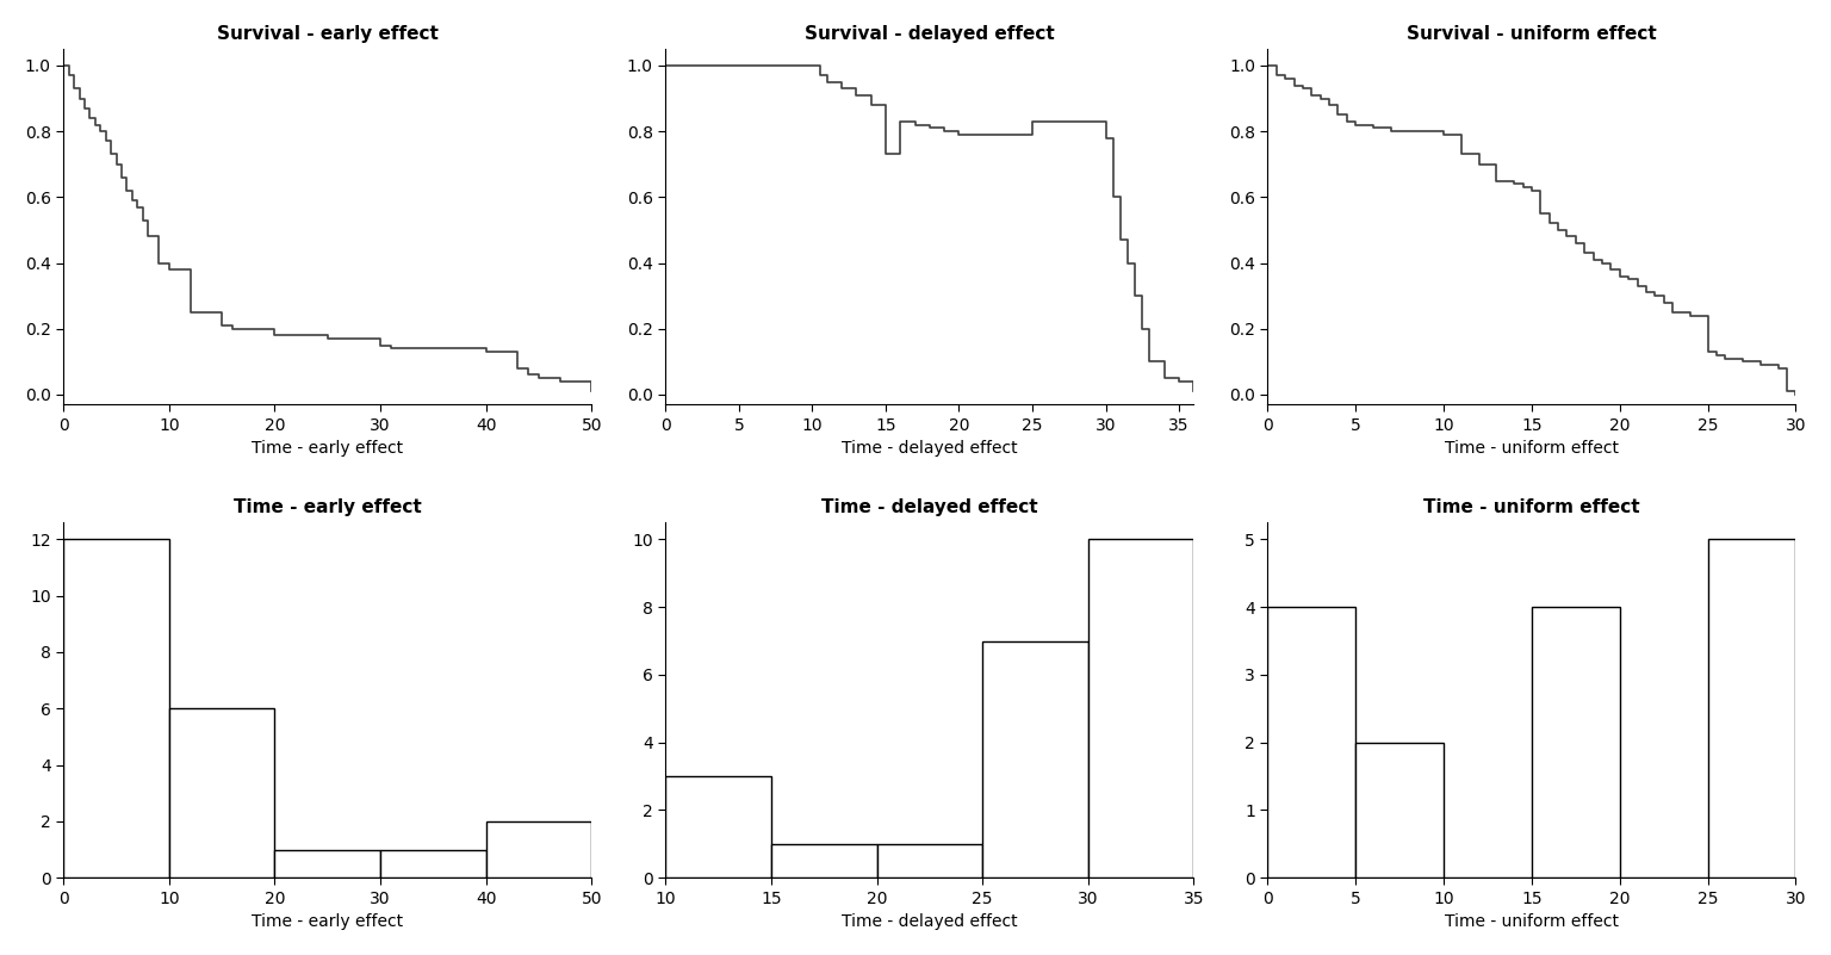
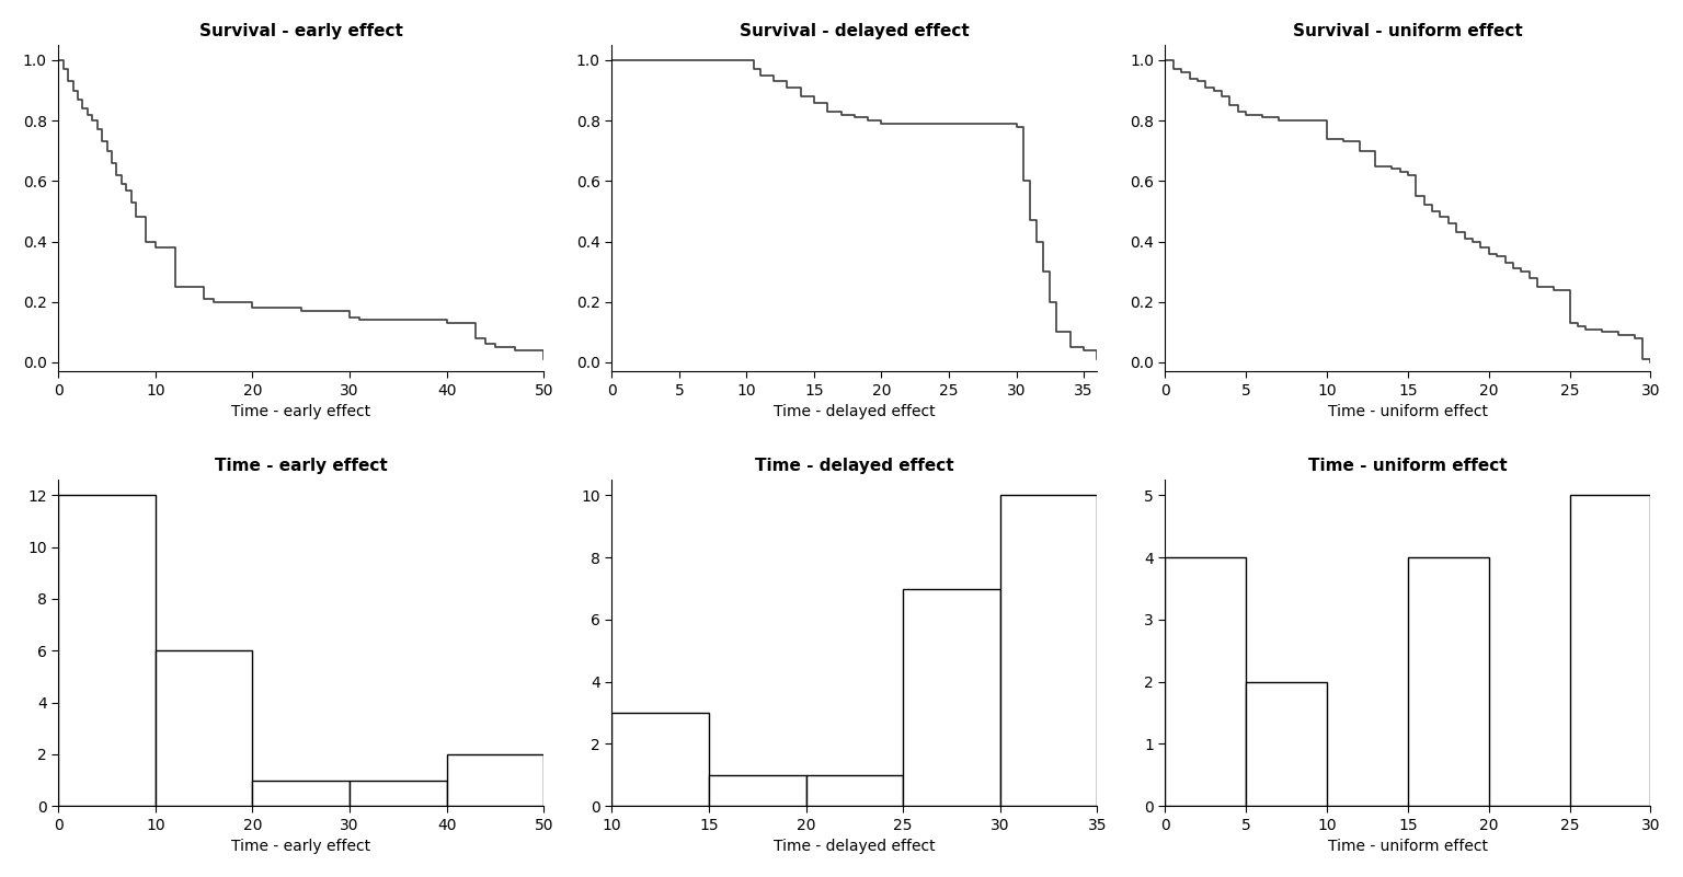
Survival - delayed effect/15: 0.73 -> 0.86
Survival - delayed effect/25: 0.83 -> 0.79
Survival - uniform effect/10: 0.79 -> 0.74
